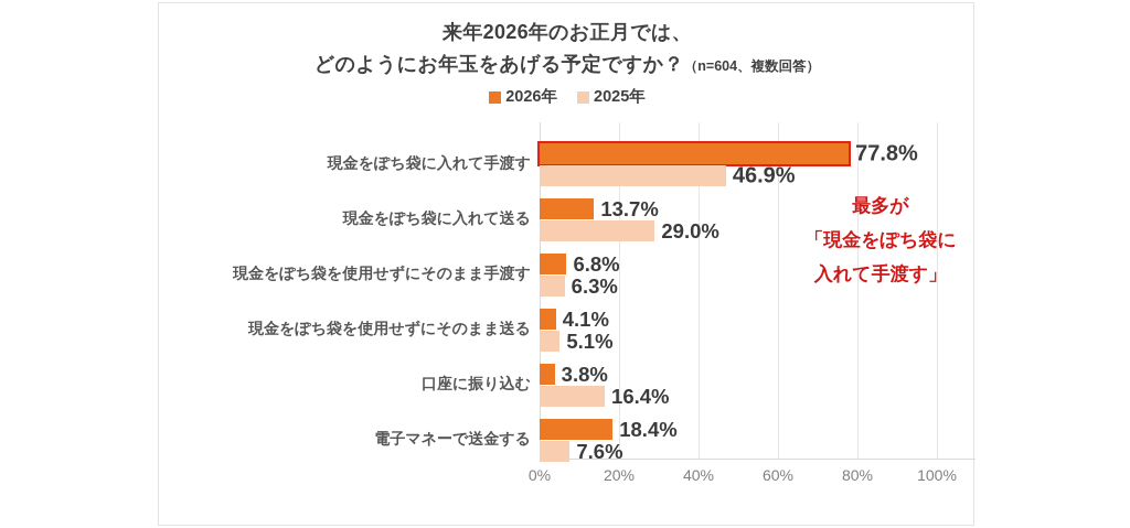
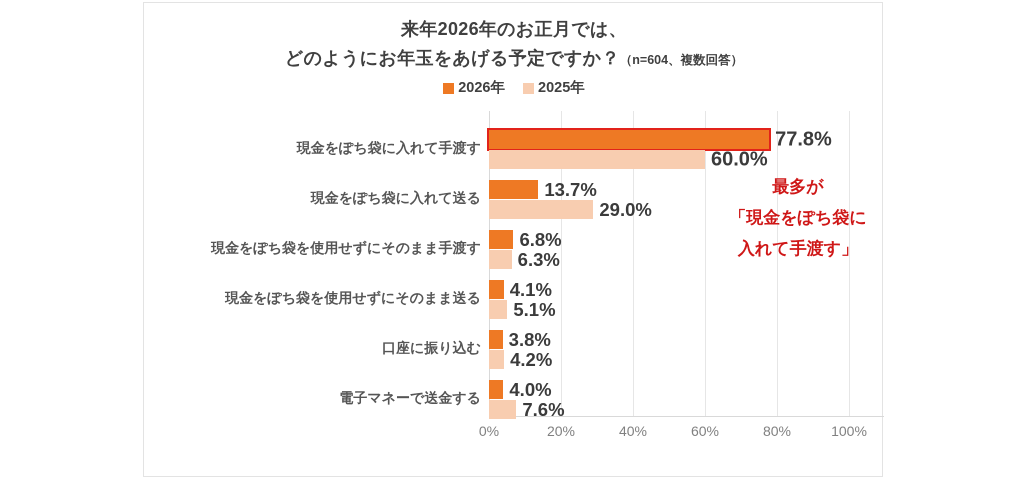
2025年/現金をぽち袋に入れて手渡す: 46.9% -> 60.0%
2025年/口座に振り込む: 16.4% -> 4.2%
2026年/電子マネーで送金する: 18.4% -> 4.0%
